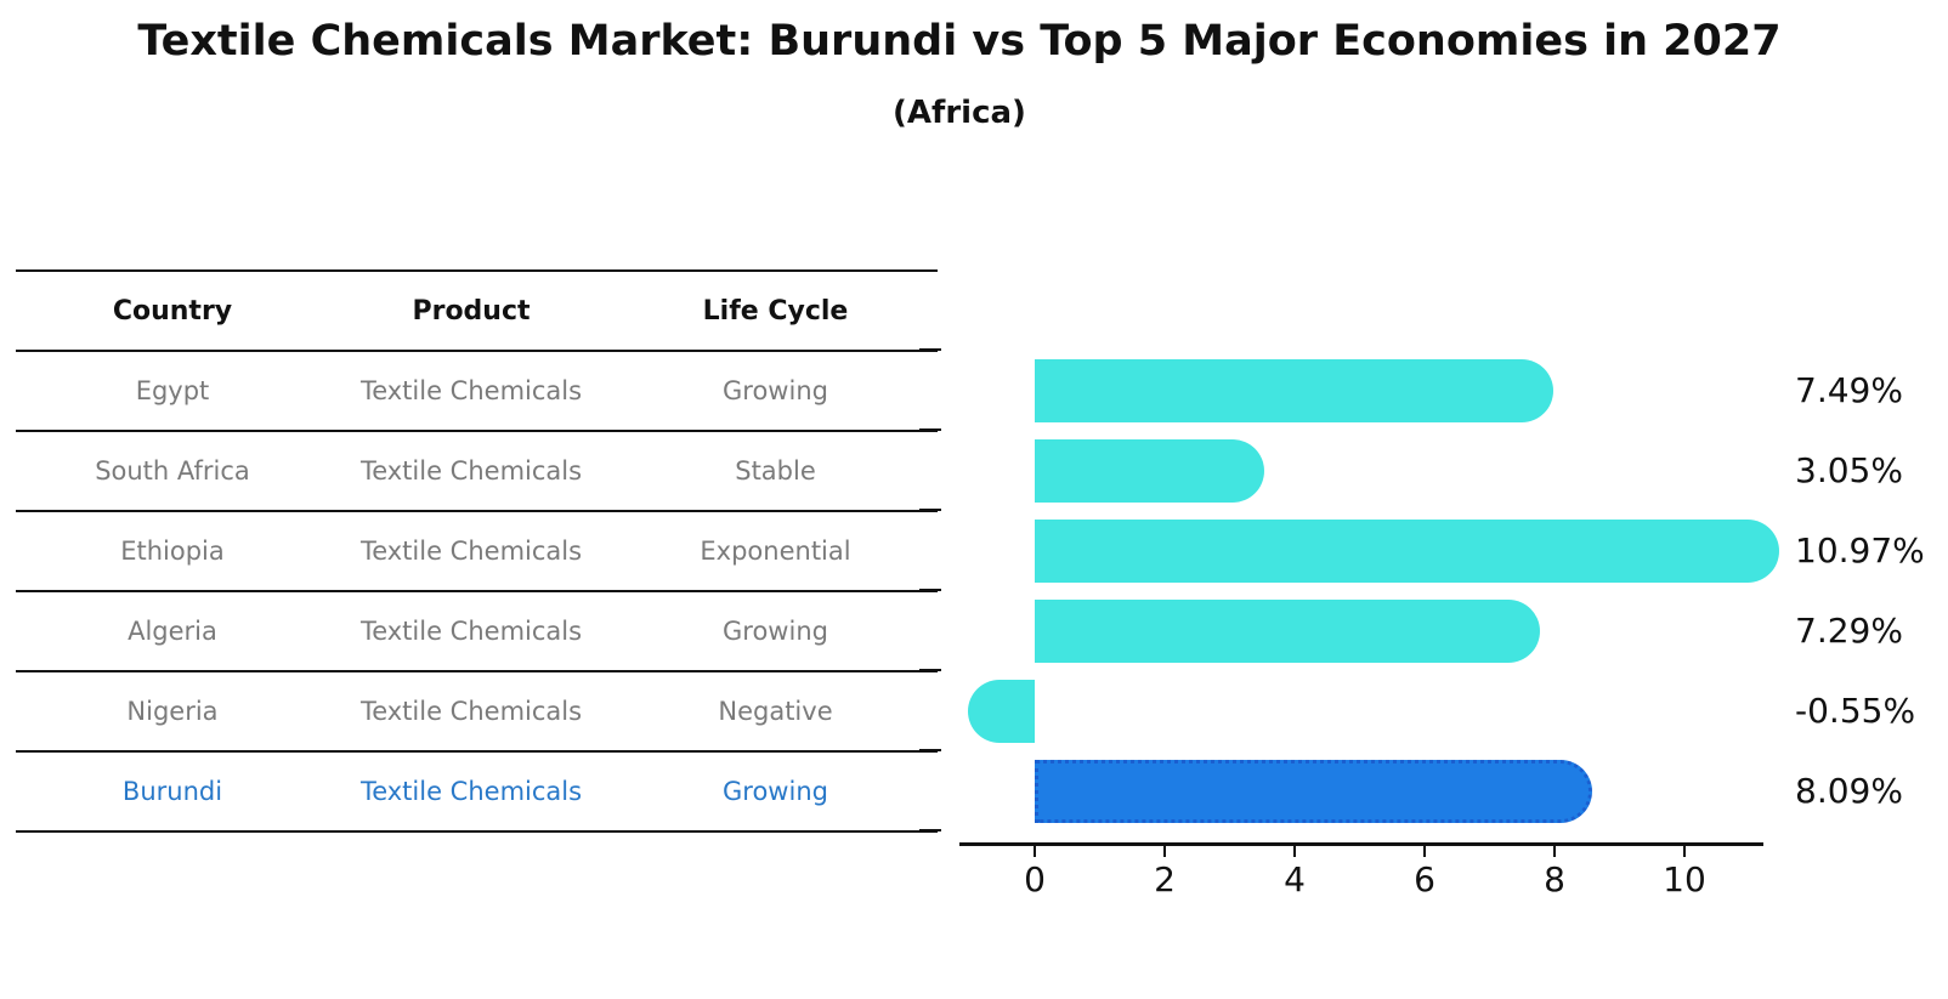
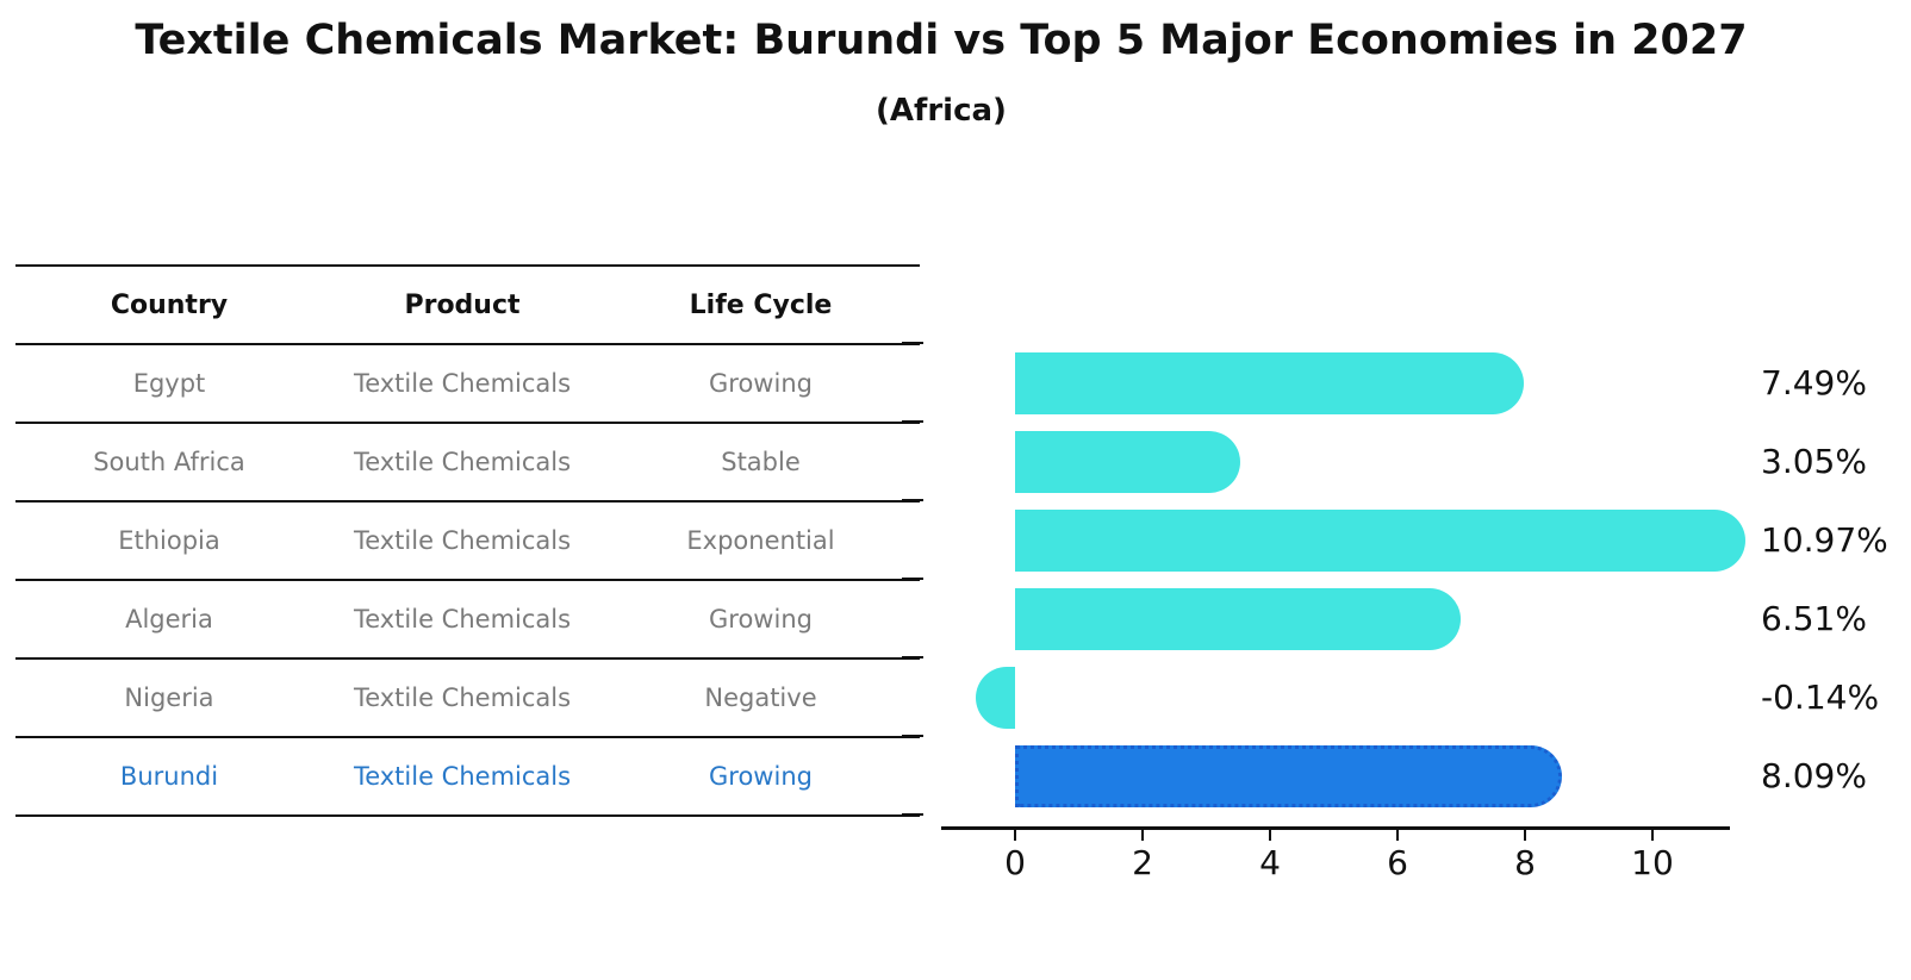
Algeria: 7.29% -> 6.51%
Nigeria: -0.55% -> -0.14%
